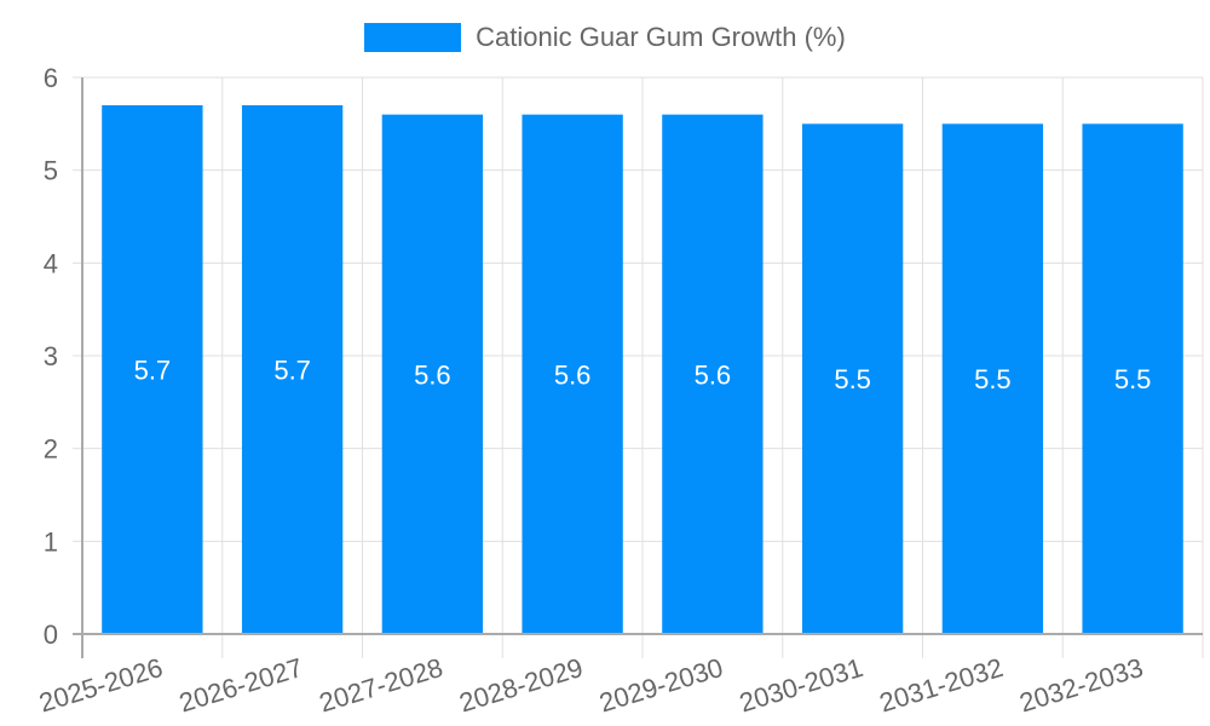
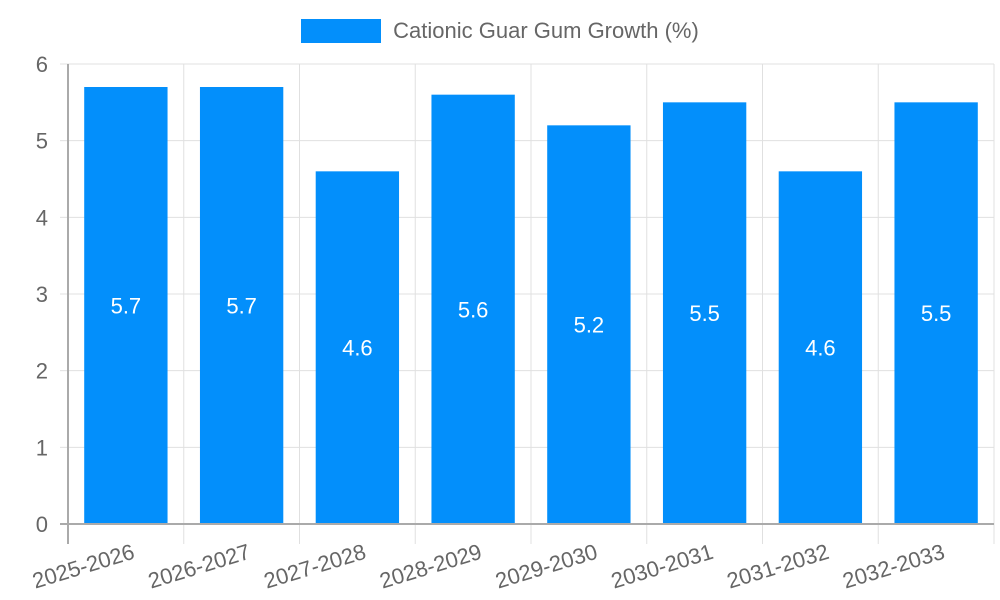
2027-2028: 5.6 -> 4.6
2029-2030: 5.6 -> 5.2
2031-2032: 5.5 -> 4.6
